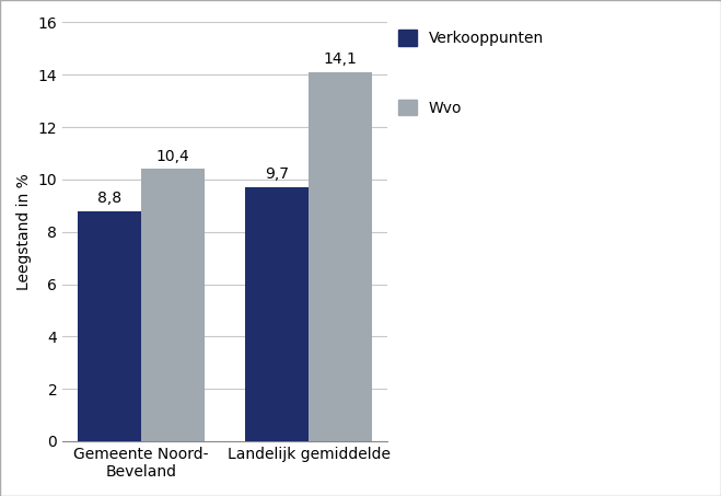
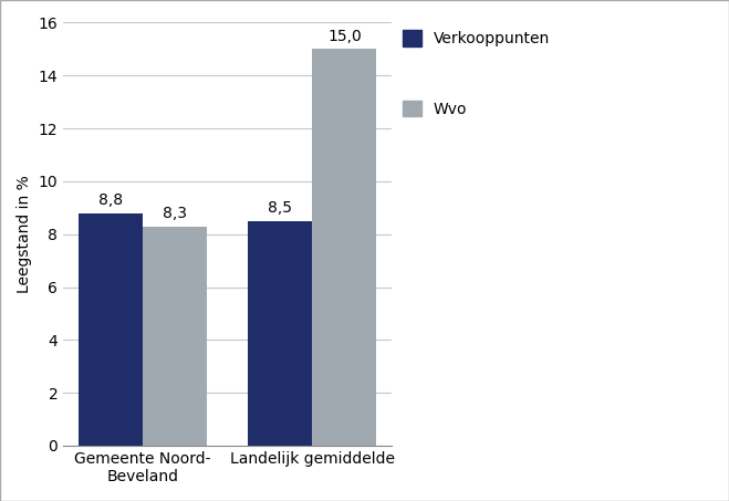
Wvo/Gemeente Noord- Beveland: 10,4 -> 8,3
Verkooppunten/Landelijk gemiddelde: 9,7 -> 8,5
Wvo/Landelijk gemiddelde: 14,1 -> 15,0
